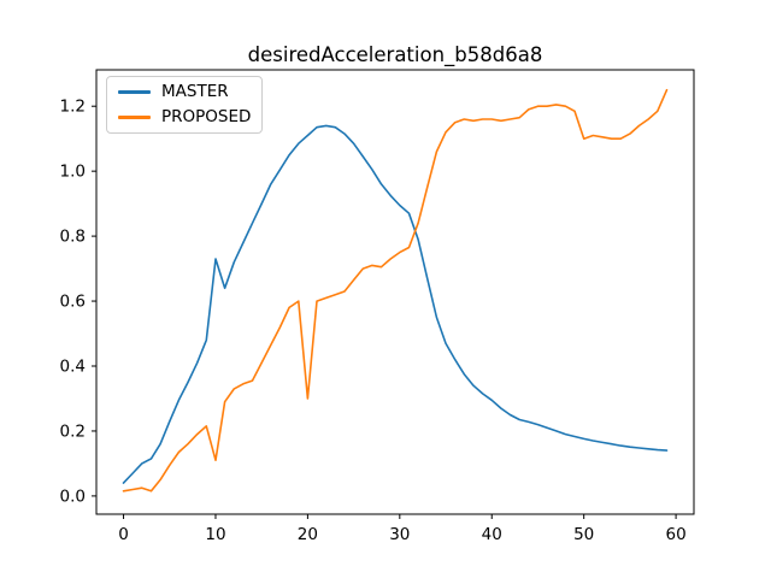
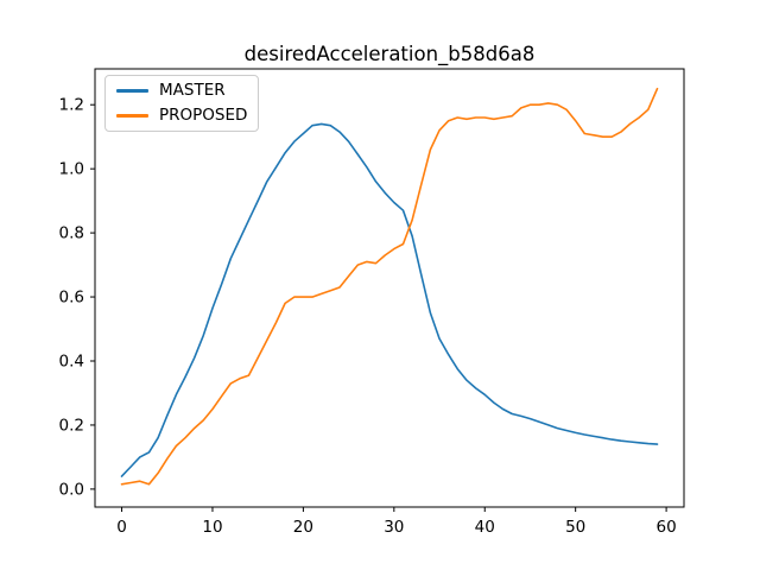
MASTER/10: 0.73 -> 0.56
PROPOSED/10: 0.11 -> 0.25
PROPOSED/20: 0.30 -> 0.60
PROPOSED/50: 1.10 -> 1.15
